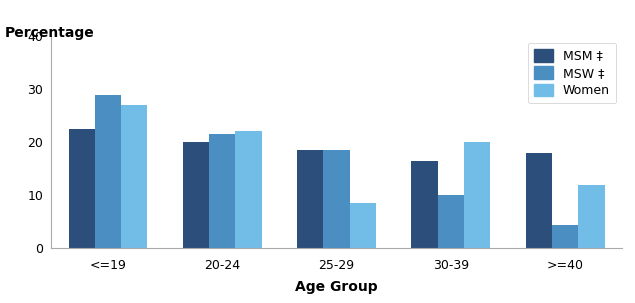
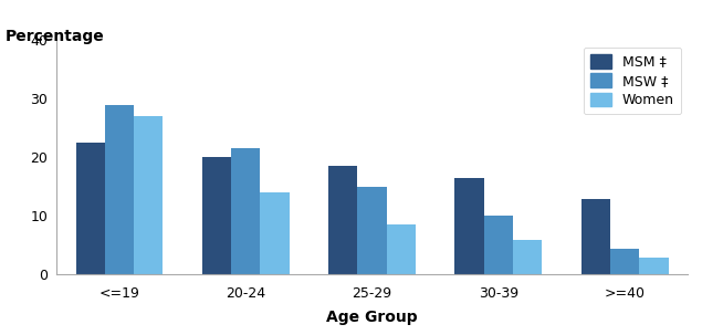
Women/20-24: 22.2 -> 14.0
MSW ‡/25-29: 18.6 -> 15.0
Women/30-39: 20.0 -> 6.0
MSM ‡/>=40: 18.0 -> 13.0
Women/>=40: 12.0 -> 3.0
